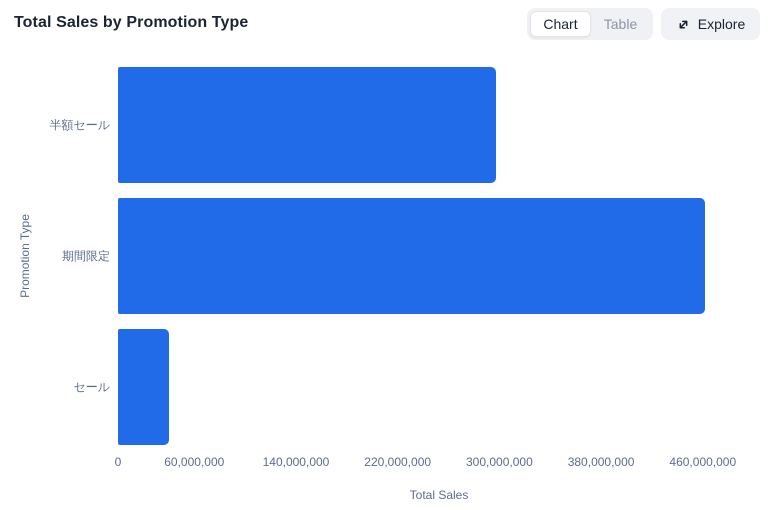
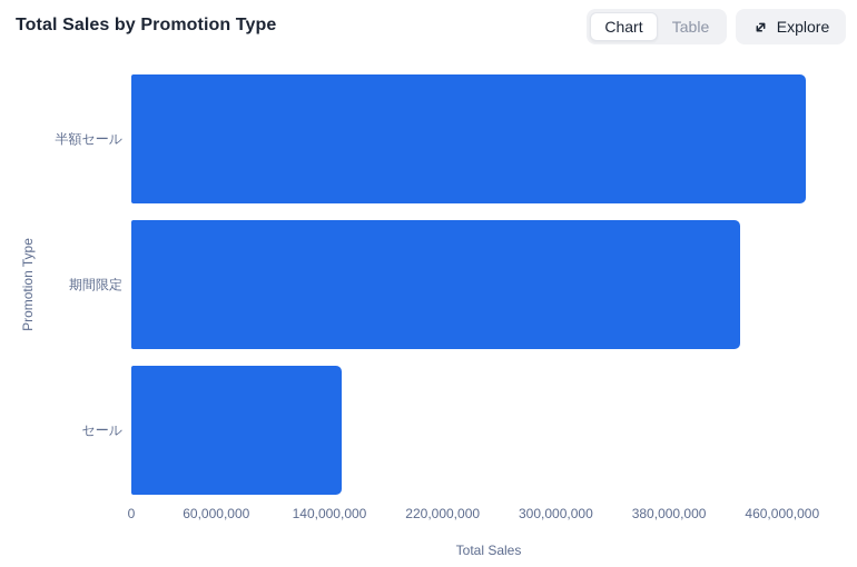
半額セール: 297000000 -> 477000000
期間限定: 462000000 -> 430000000
セール: 40000000 -> 149000000
